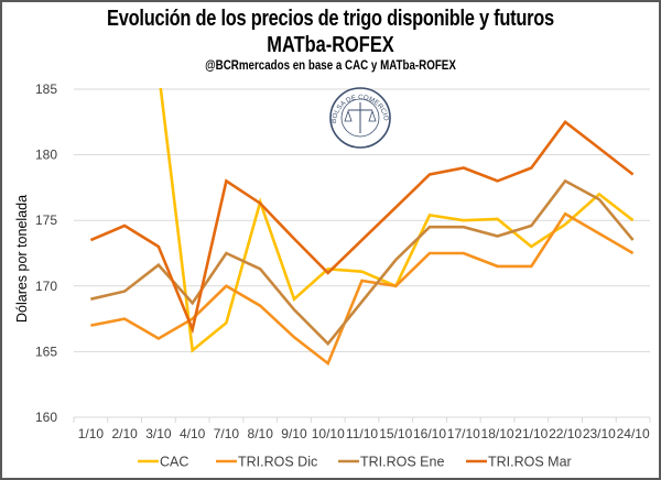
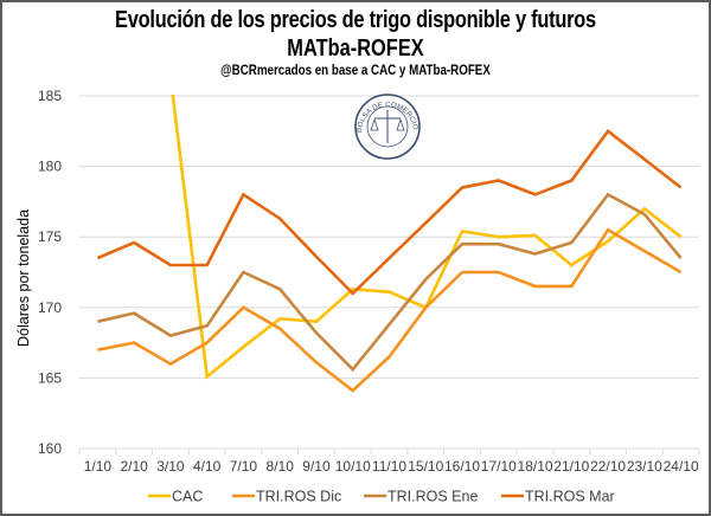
TRI.ROS Ene/3/10: 171.6 -> 168.0
TRI.ROS Mar/4/10: 166.7 -> 173.0
CAC/8/10: 176.4 -> 169.2
TRI.ROS Dic/11/10: 170.4 -> 166.5
